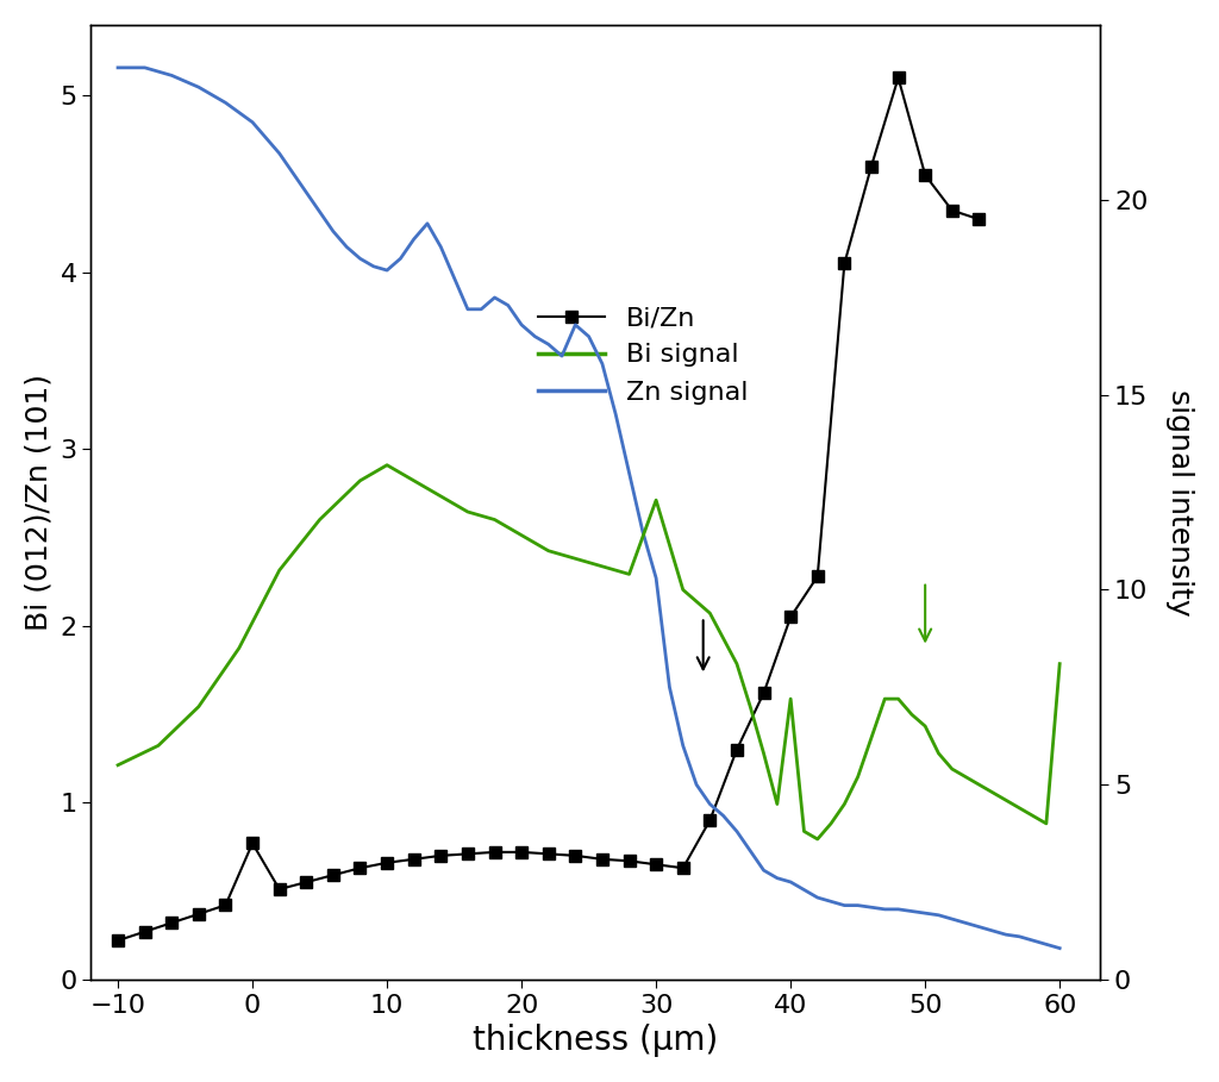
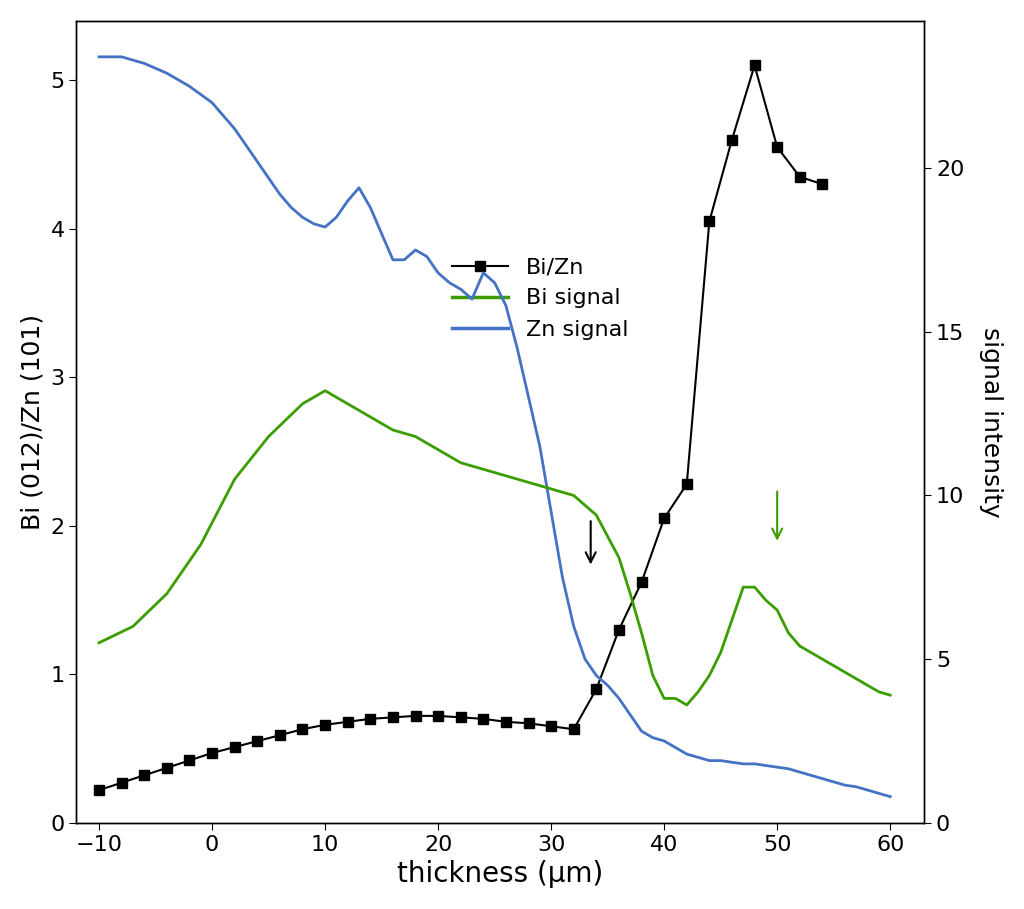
Bi/Zn/0: 0.77 -> 0.47
Bi signal/30: 12.3 -> 10.2
Zn signal/30: 10.30 -> 9.50
Bi signal/40: 7.2 -> 3.8
Bi signal/60: 8.1 -> 3.9
